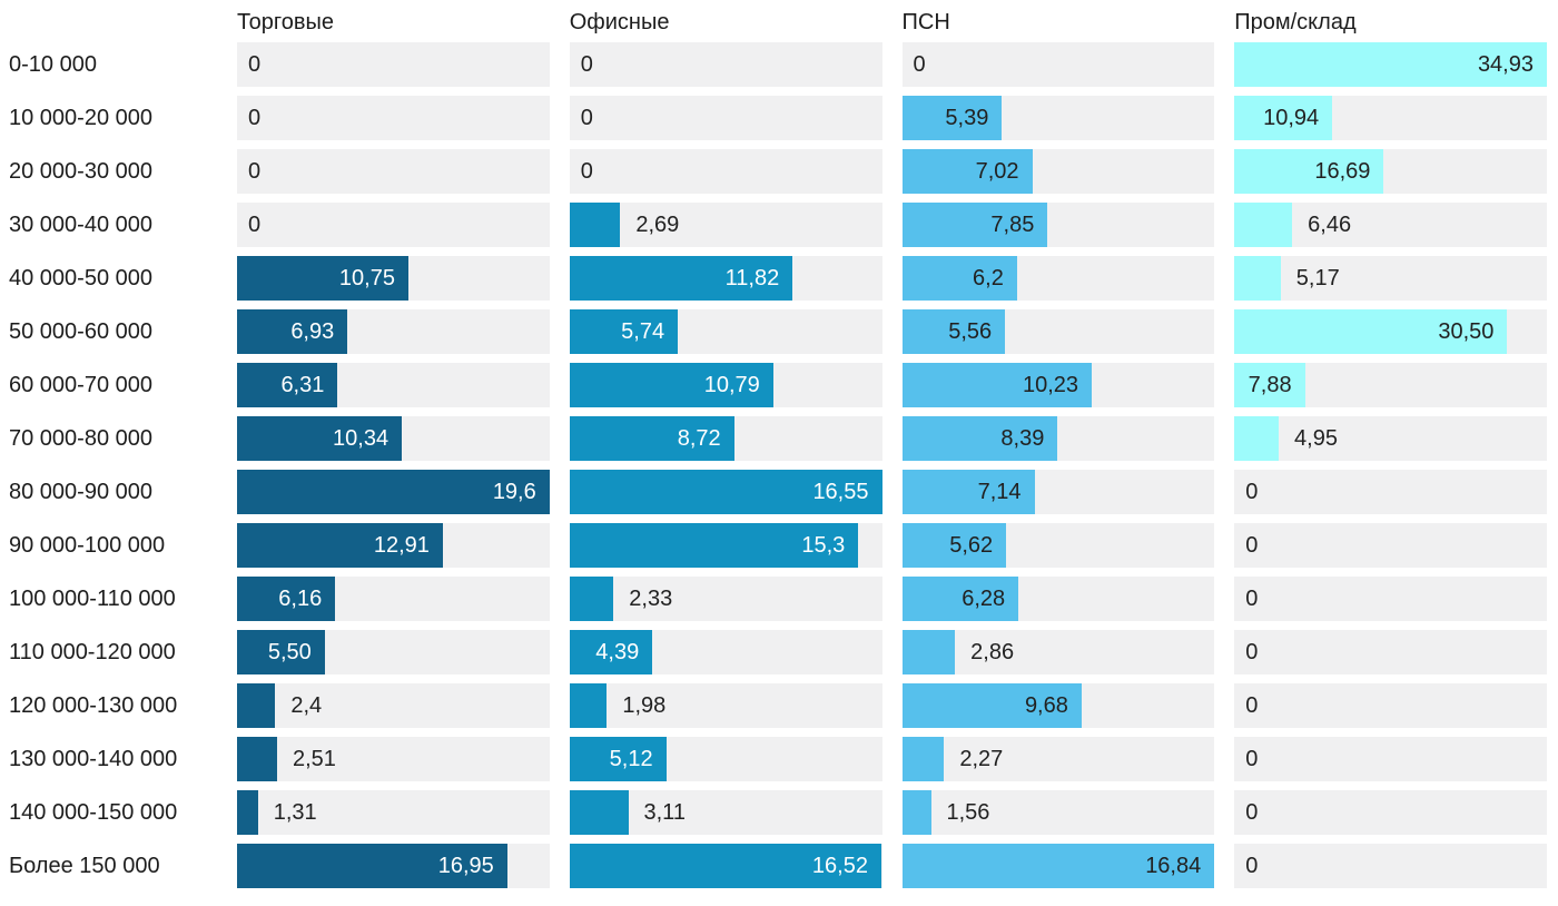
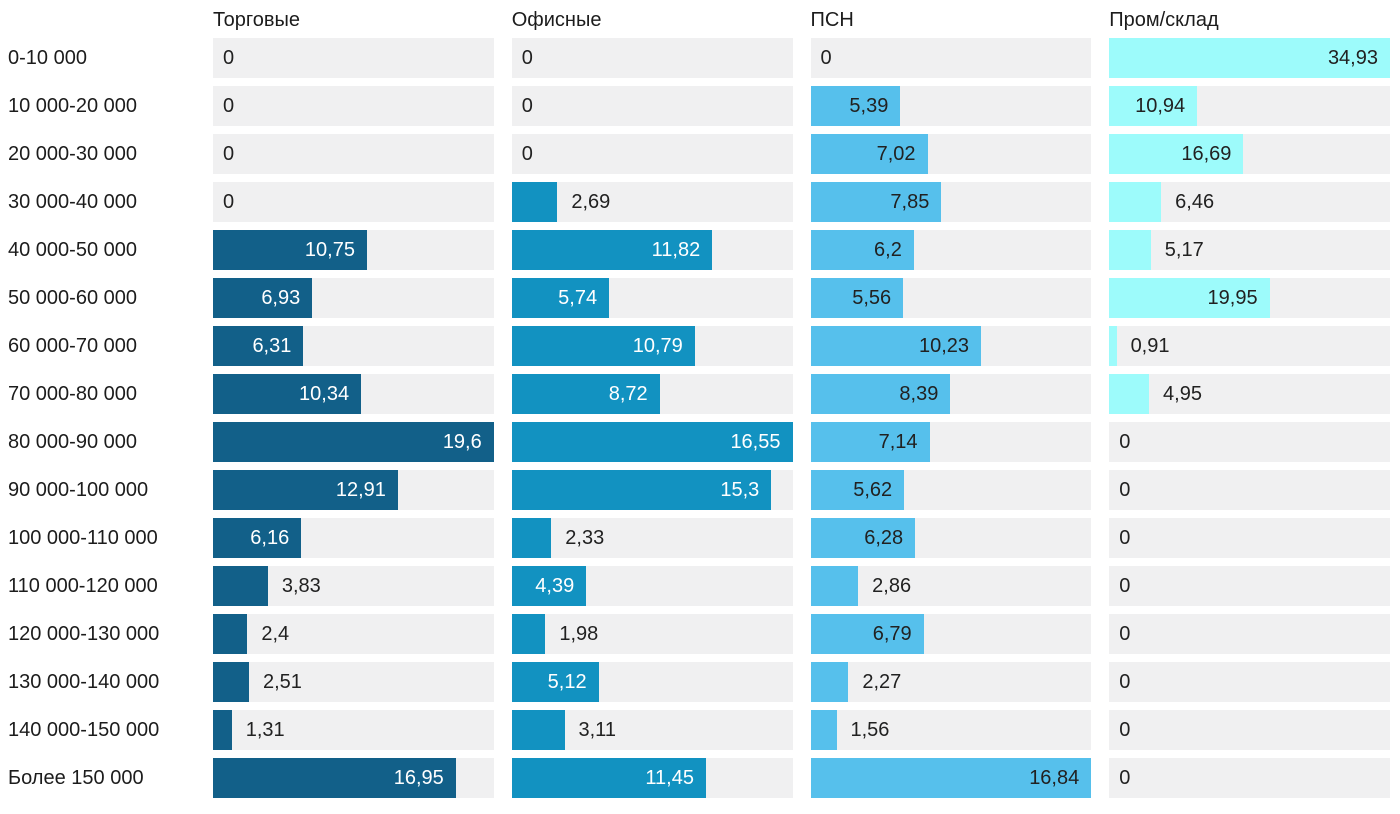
Пром/склад/50 000-60 000: 30,50 -> 19,95
Пром/склад/60 000-70 000: 7,88 -> 0,91
Торговые/110 000-120 000: 5,50 -> 3,83
ПСН/120 000-130 000: 9,68 -> 6,79
Офисные/Более 150 000: 16,52 -> 11,45
